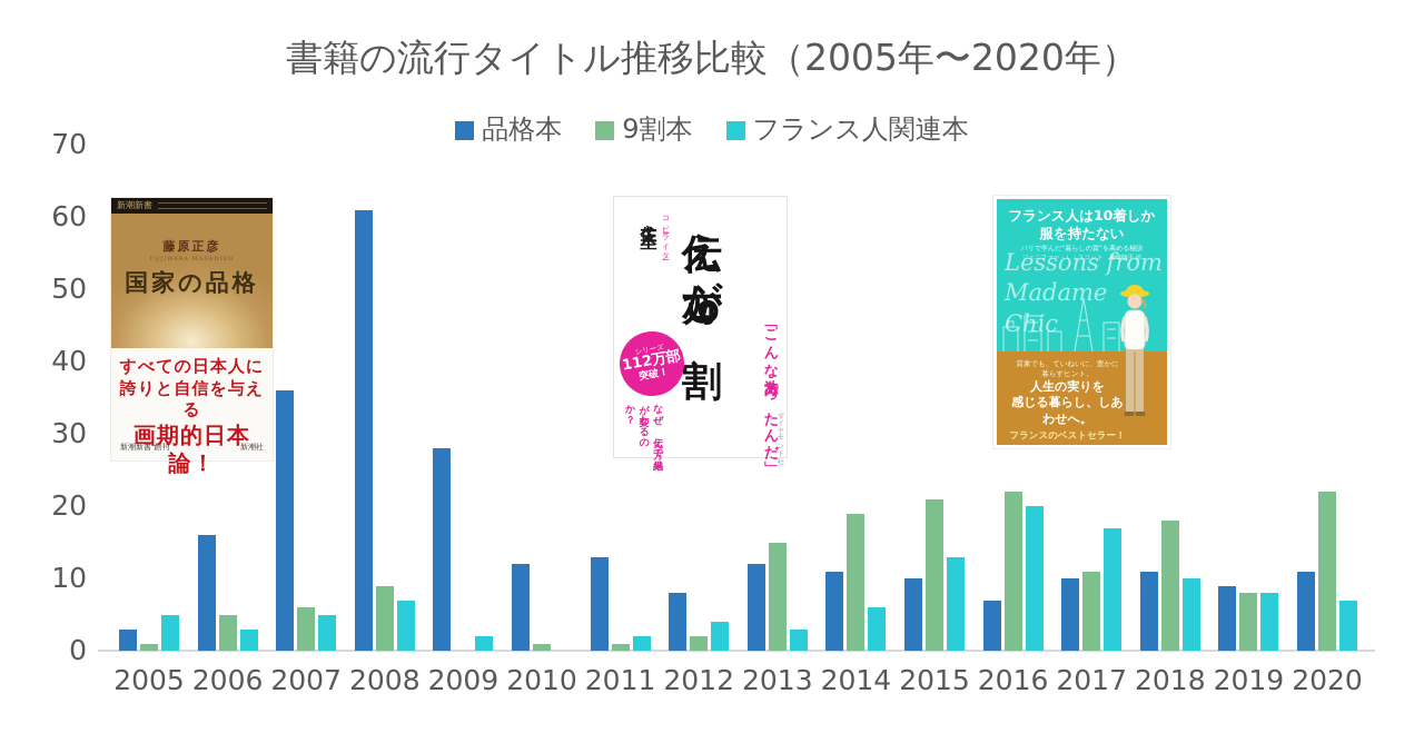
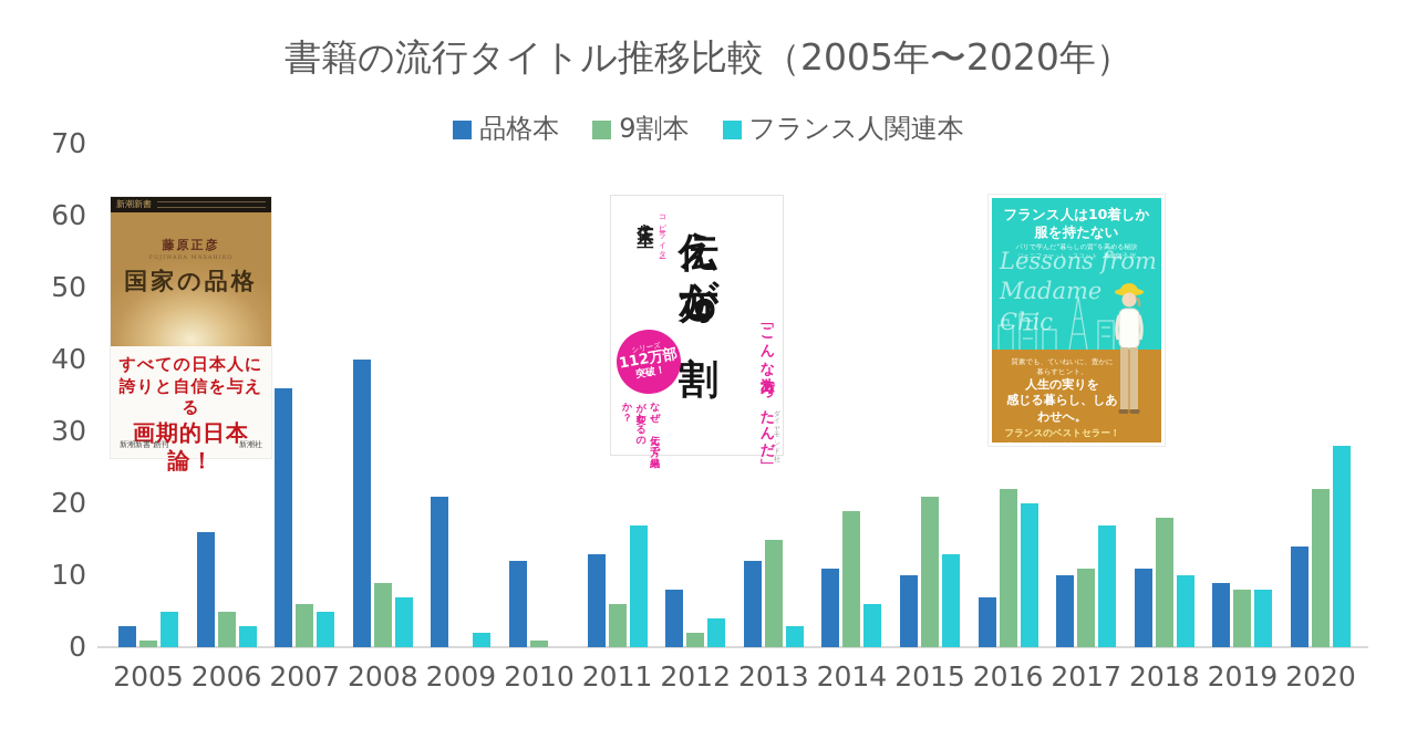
品格本/2008: 61 -> 40
品格本/2009: 28 -> 21
9割本/2011: 1 -> 6
フランス人関連本/2011: 2 -> 17
品格本/2020: 11 -> 14
フランス人関連本/2020: 7 -> 28
